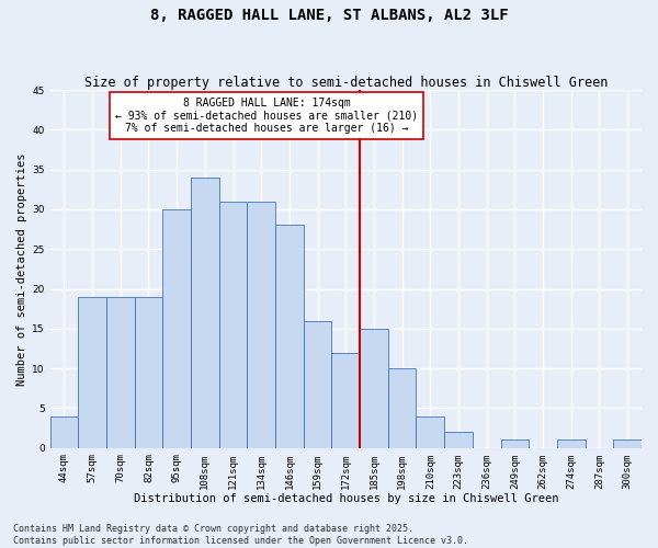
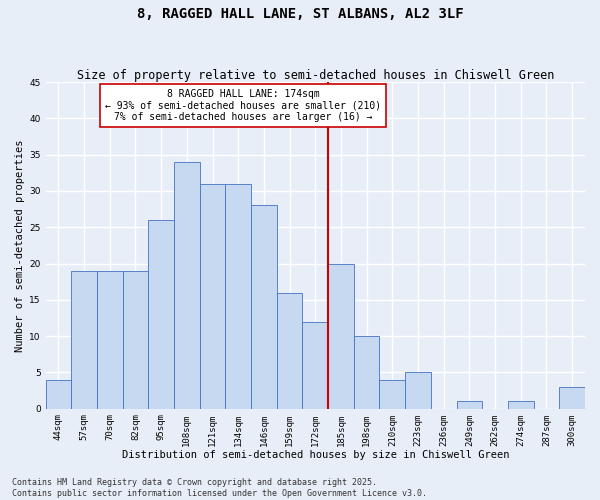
95sqm: 30 -> 26
185sqm: 15 -> 20
223sqm: 2 -> 5
300sqm: 1 -> 3
